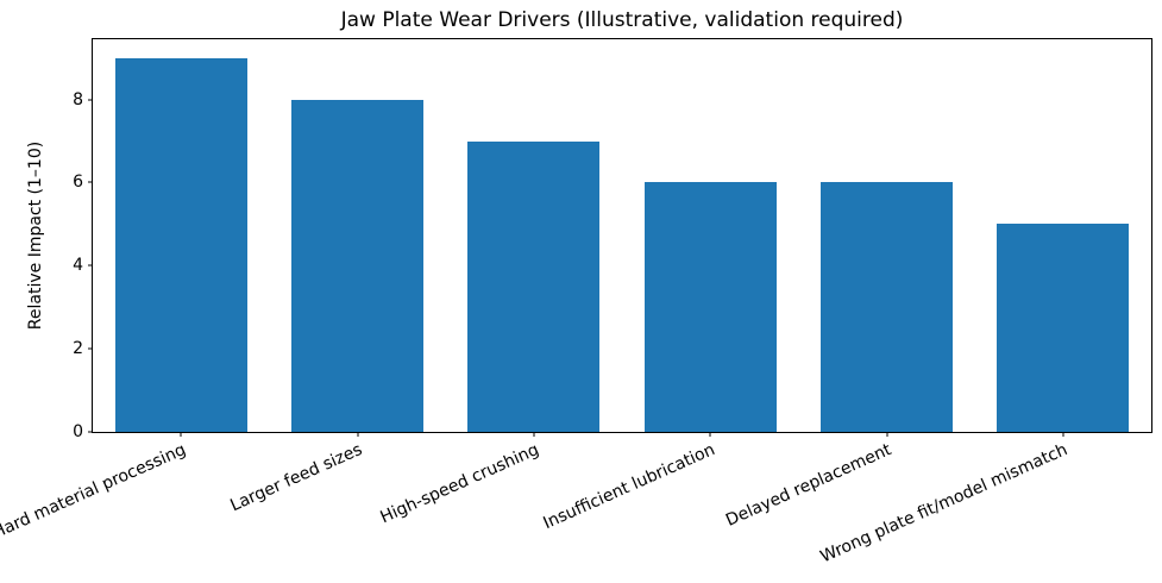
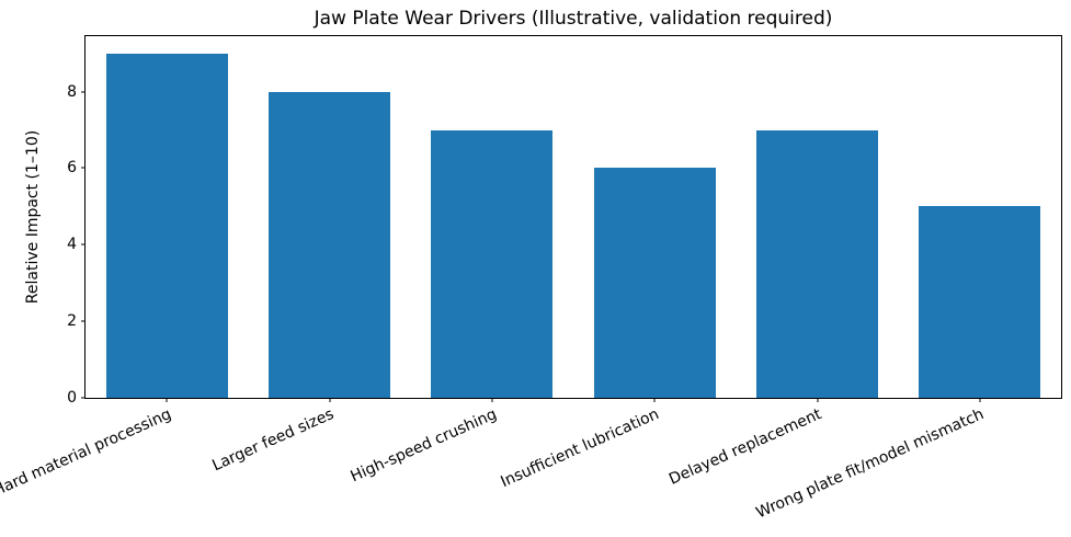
Delayed replacement: 6 -> 7
